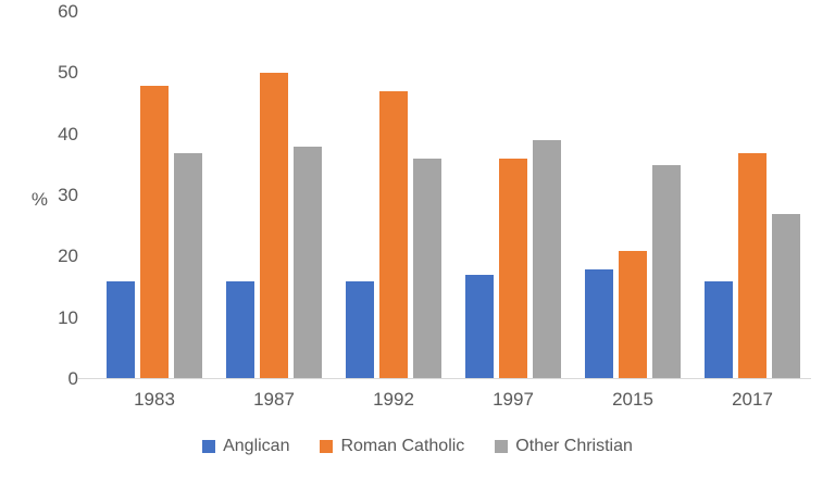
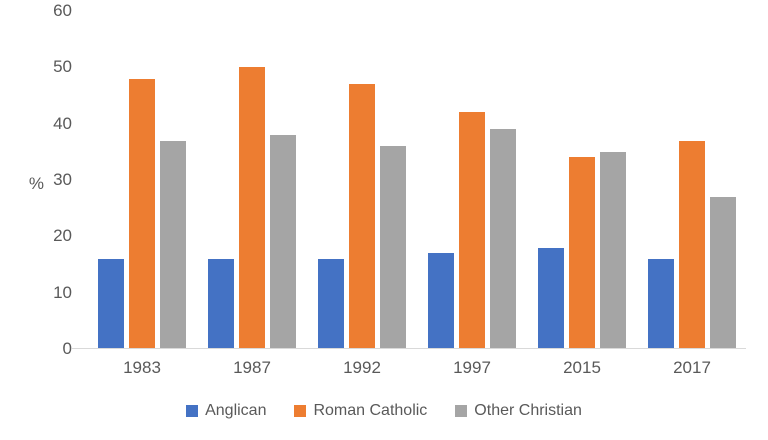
Roman Catholic/1997: 36 -> 42
Roman Catholic/2015: 21 -> 34
